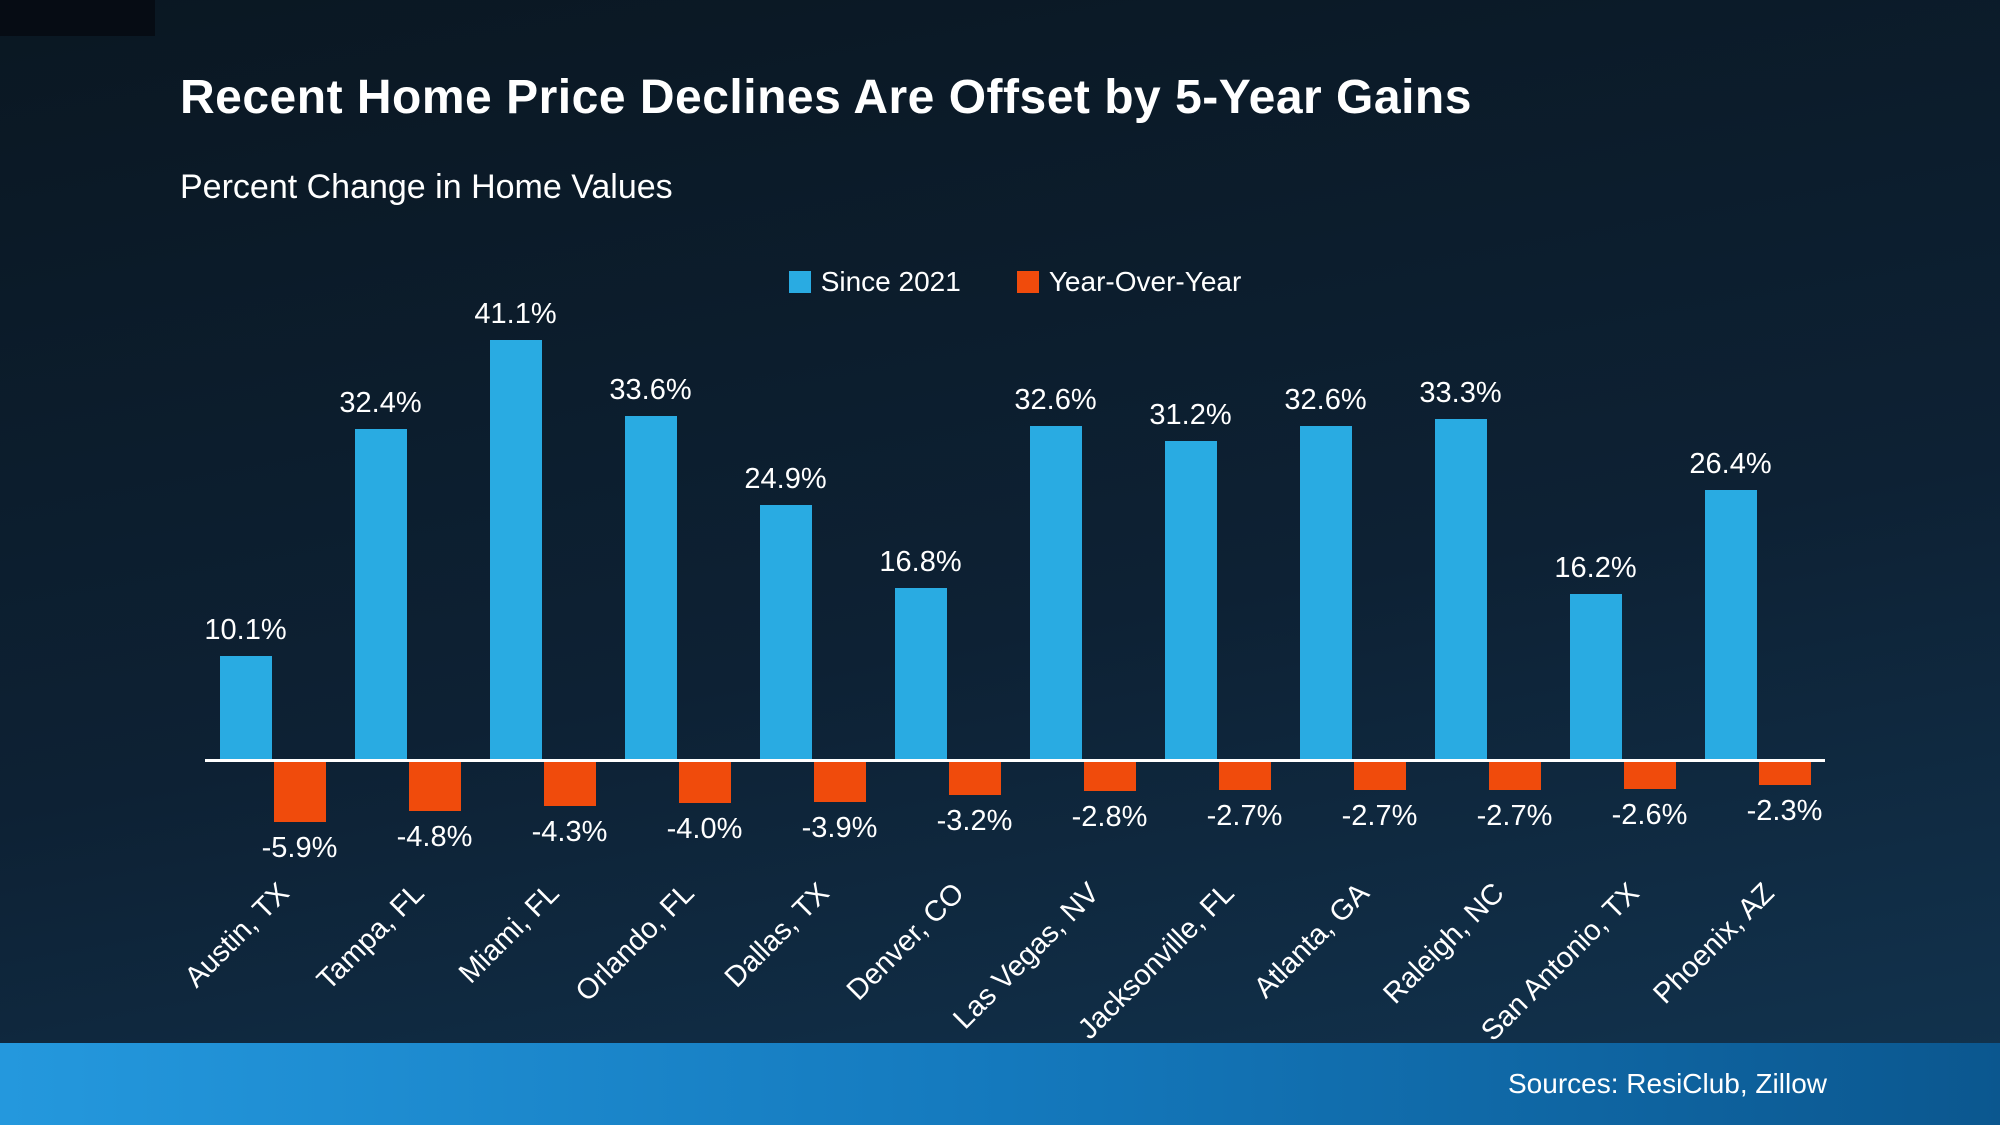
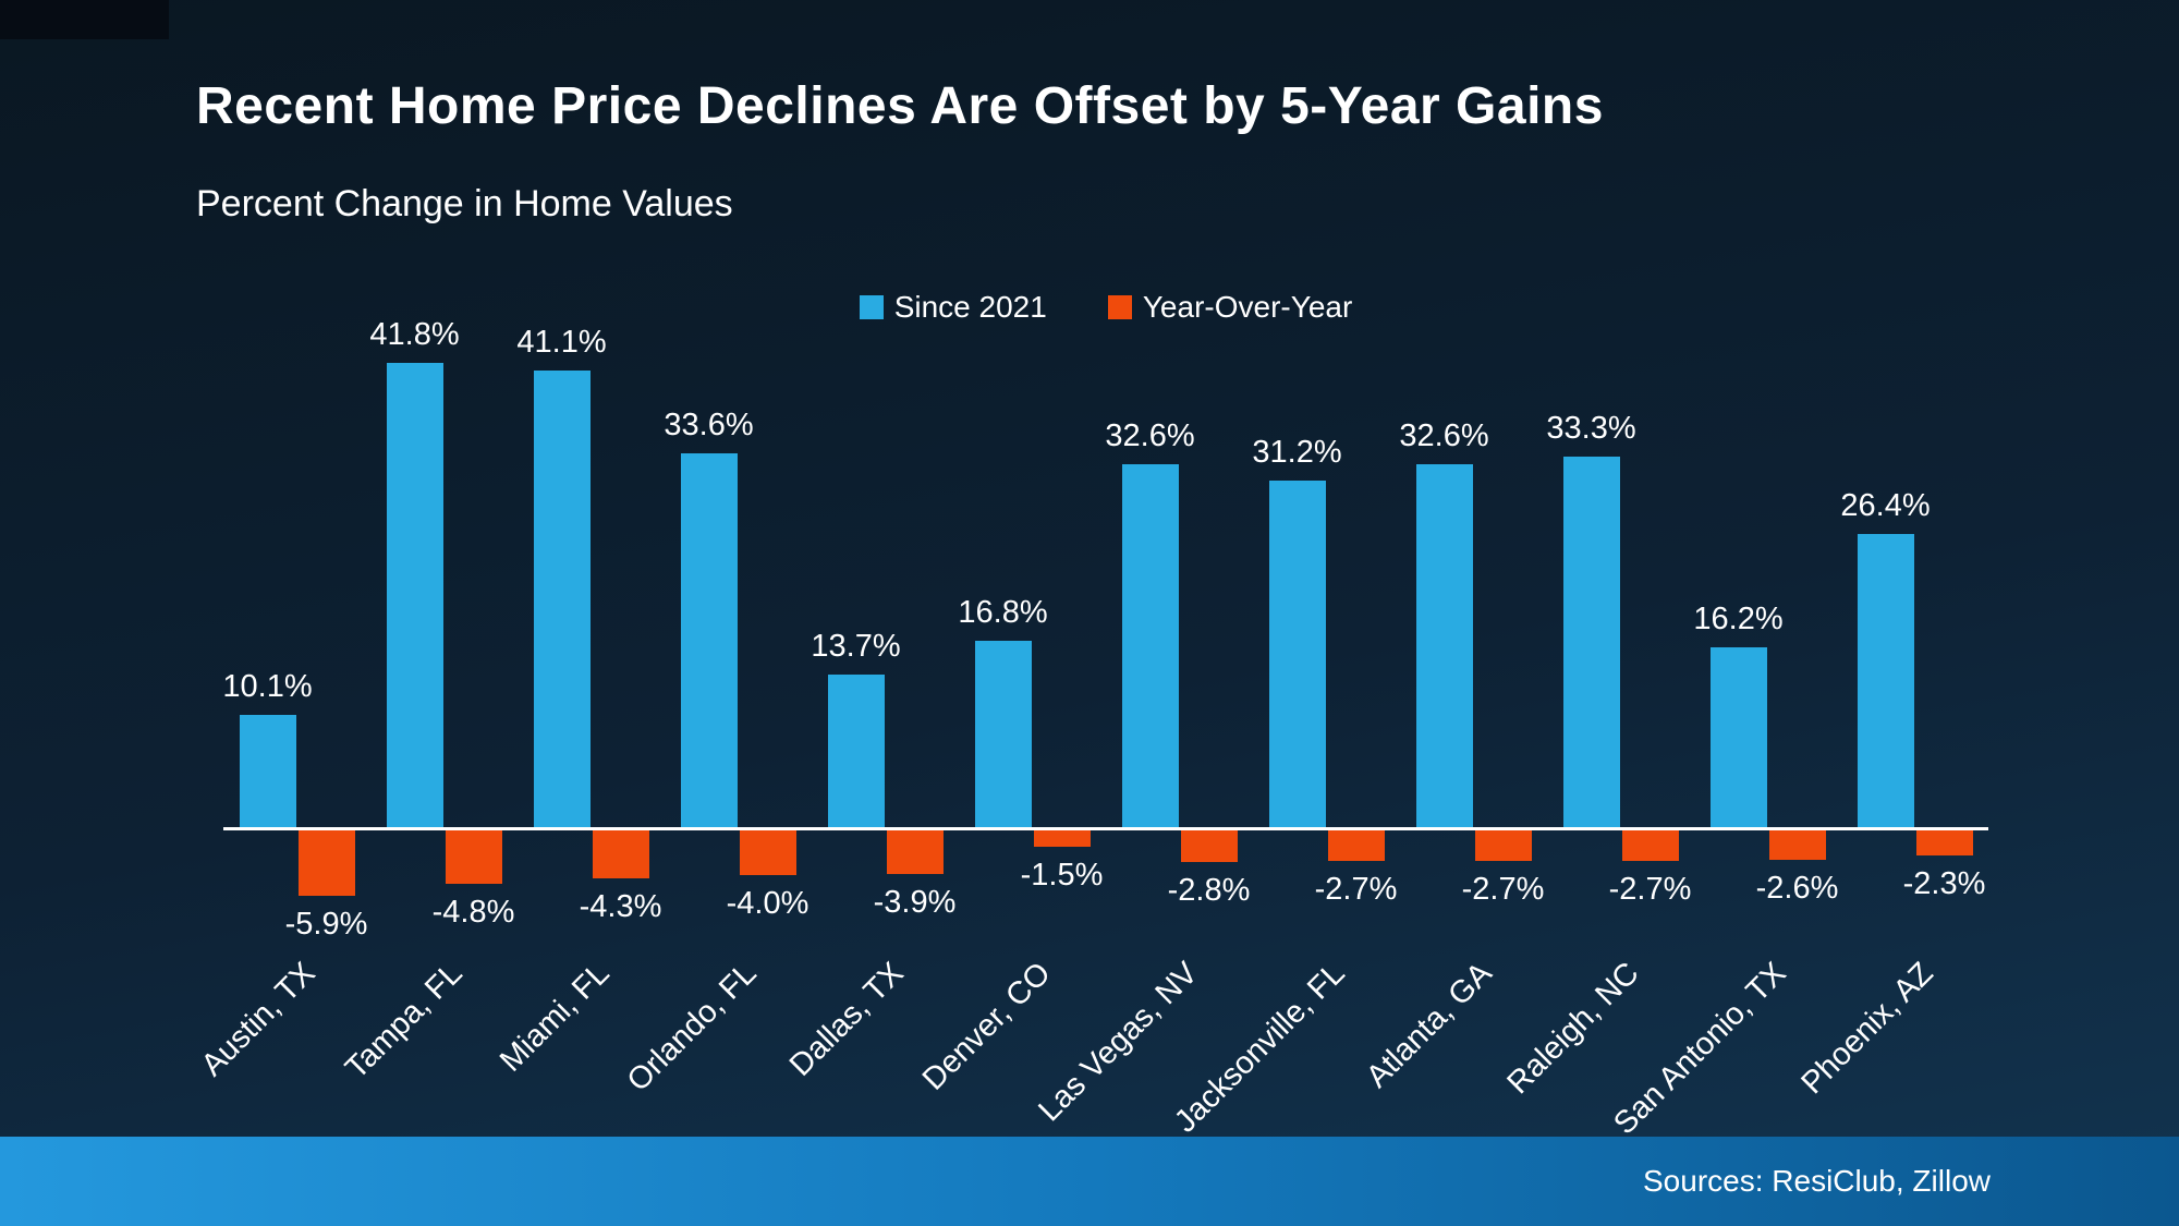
Since 2021/Tampa, FL: 32.4% -> 41.8%
Since 2021/Dallas, TX: 24.9% -> 13.7%
Year-Over-Year/Denver, CO: -3.2% -> -1.5%
